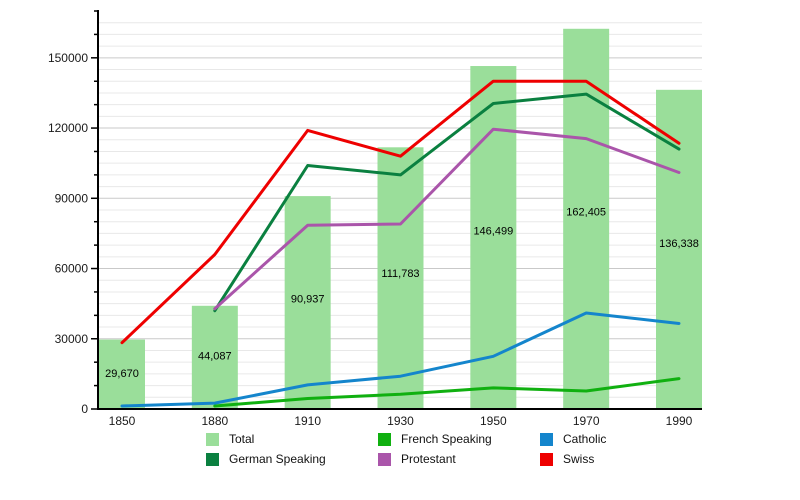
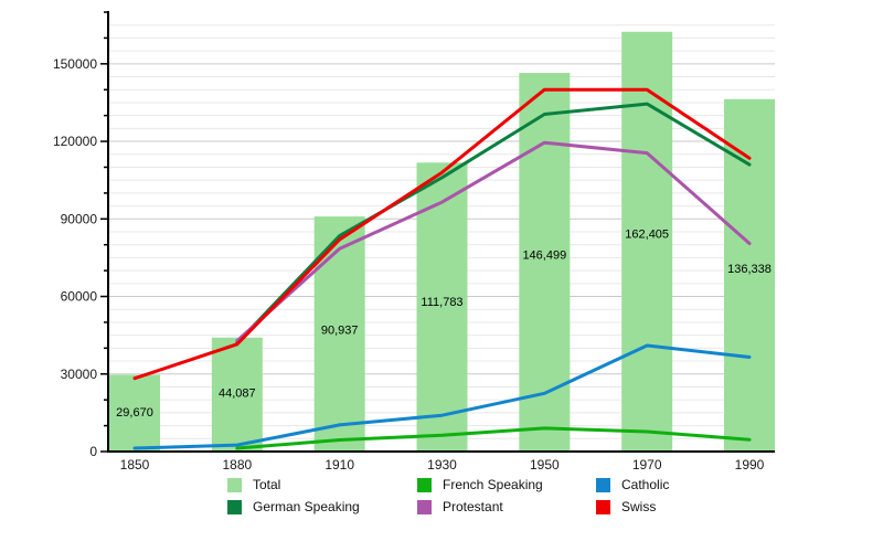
Swiss/1880: 66000 -> 42000
German Speaking/1910: 104000 -> 84000
Swiss/1910: 119000 -> 82000
German Speaking/1930: 100000 -> 106000
Protestant/1930: 79000 -> 96000
French Speaking/1990: 13000 -> 5000
Protestant/1990: 101000 -> 80000
